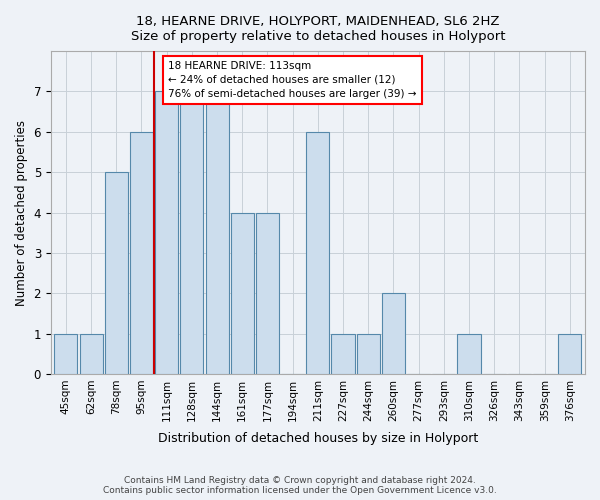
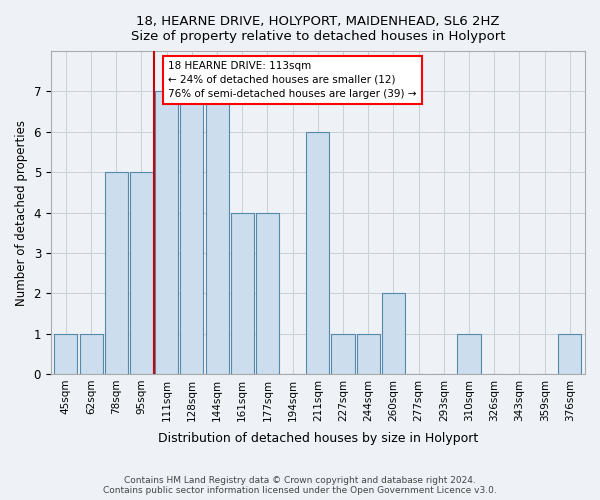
95sqm: 6 -> 5
